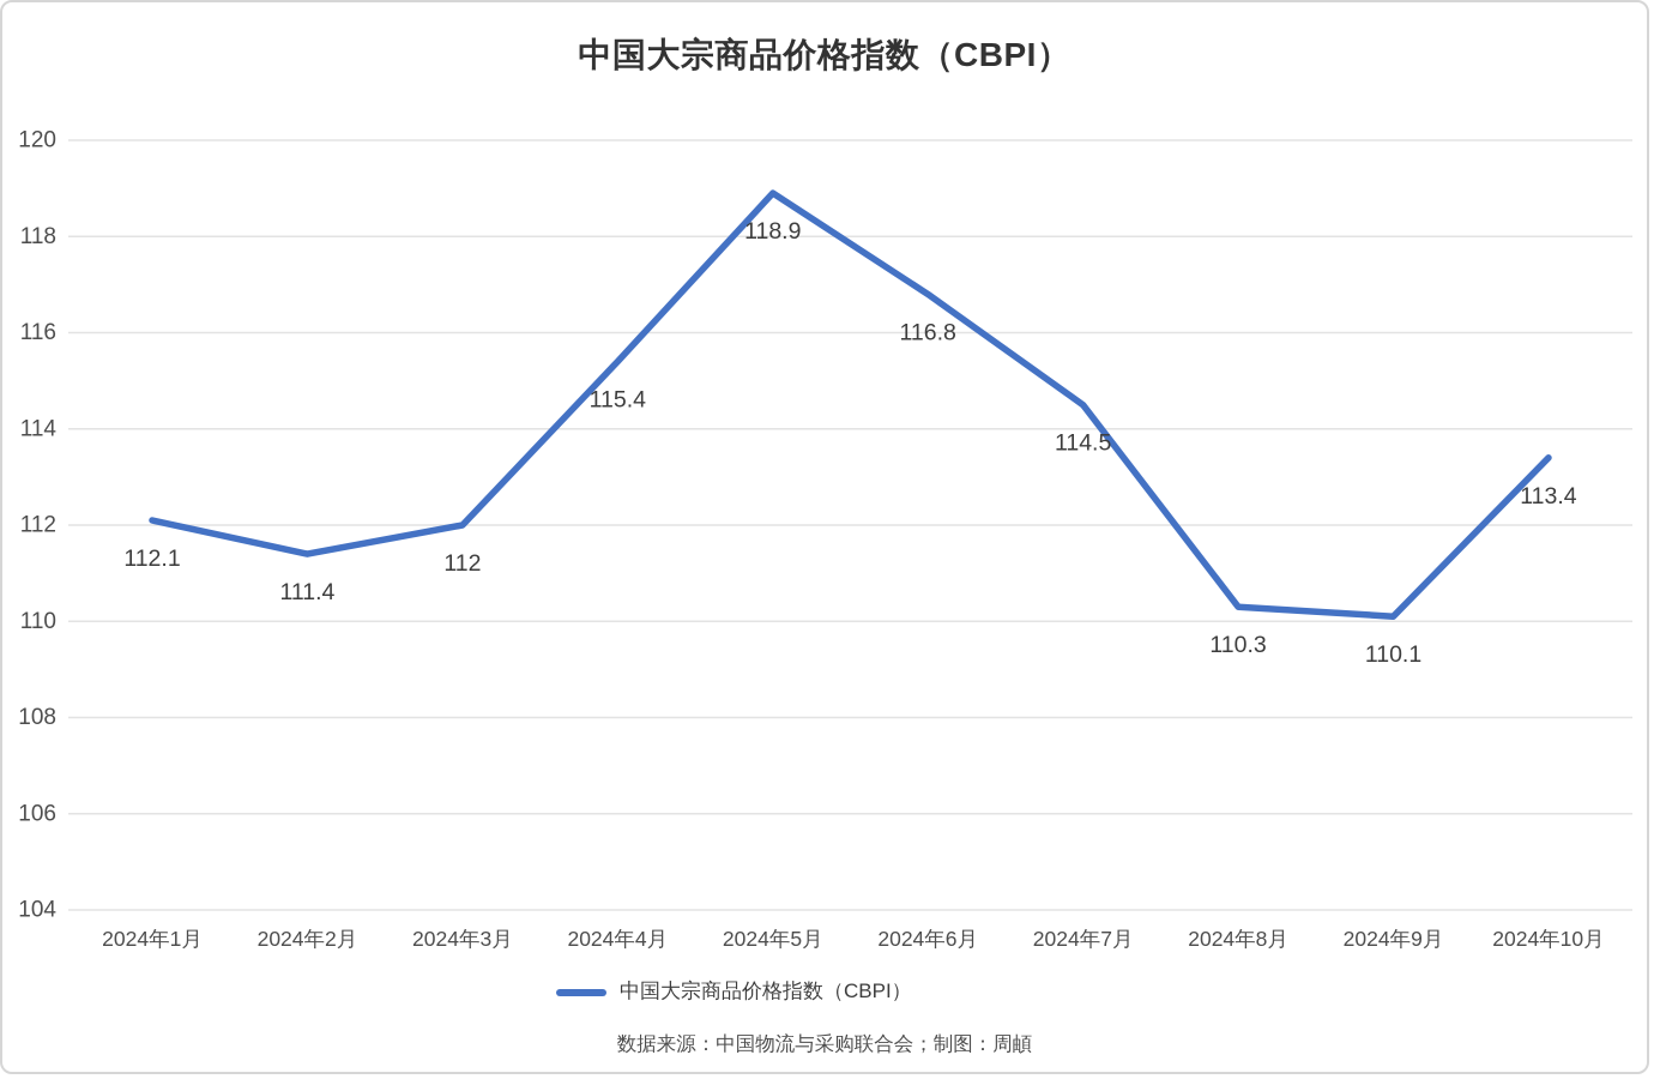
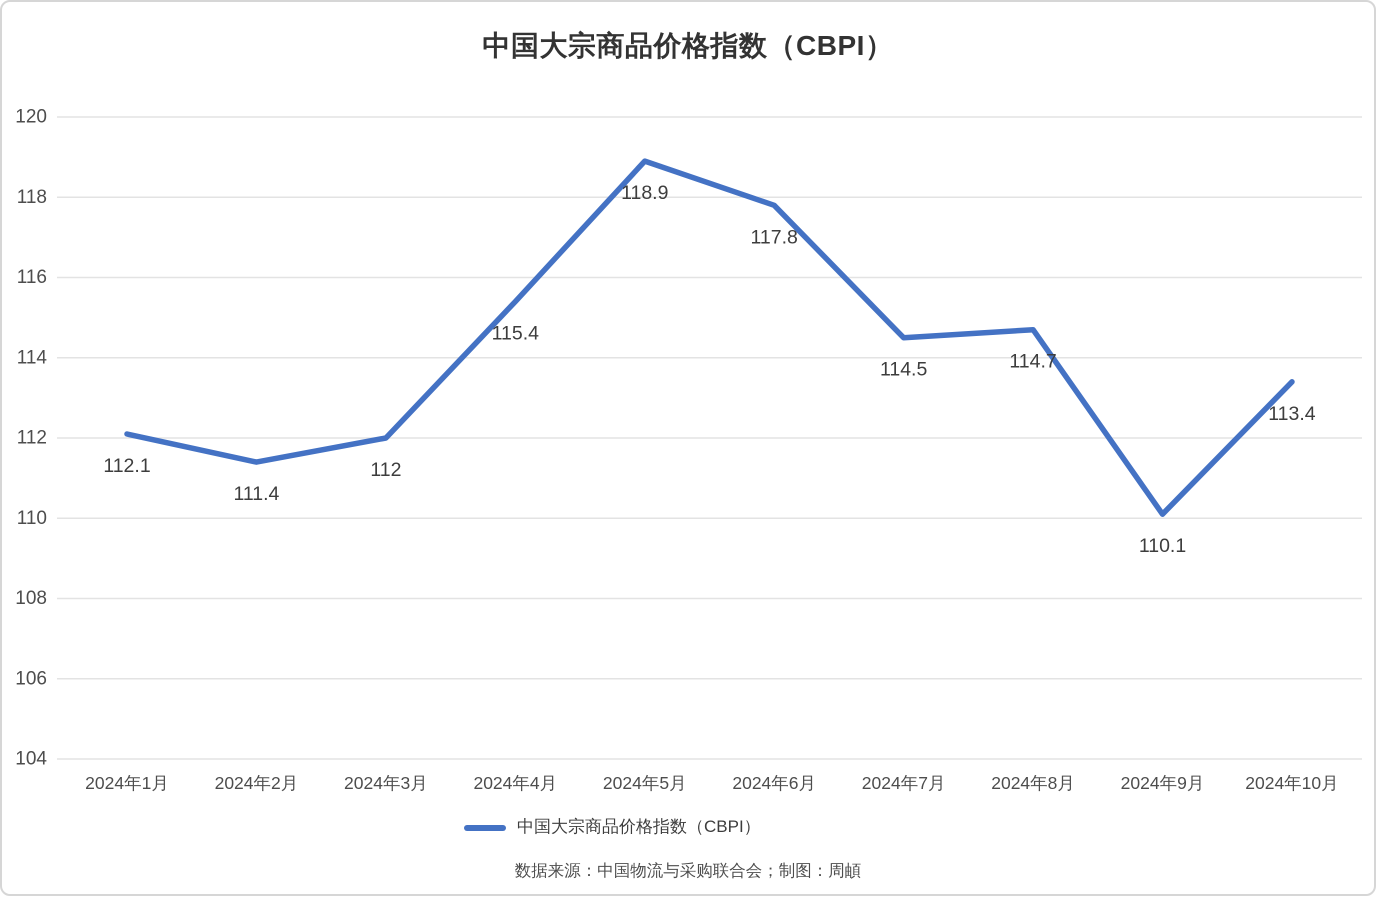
2024年6月: 116.8 -> 117.8
2024年8月: 110.3 -> 114.7
